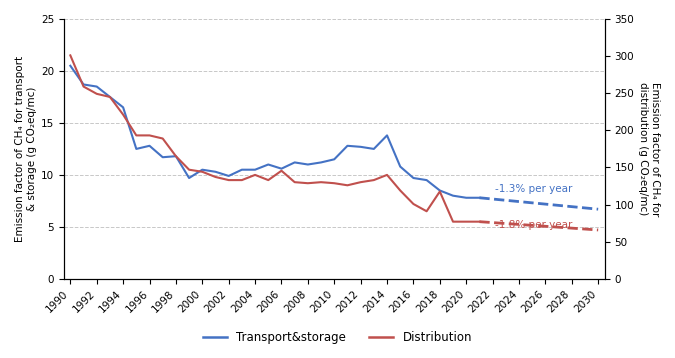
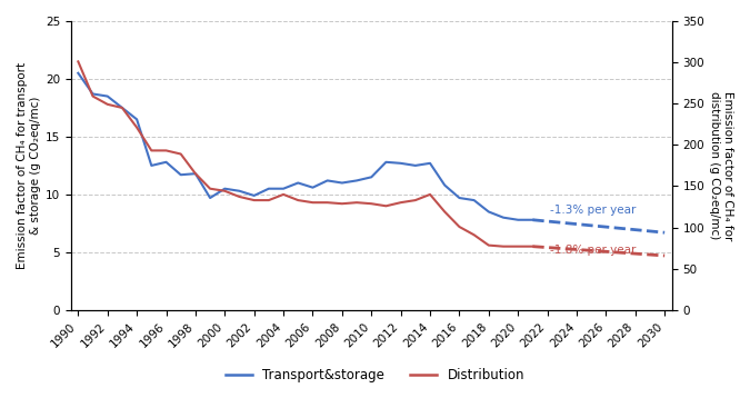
Distribution/2006: 10.4 -> 9.3
Transport&storage/2014: 13.8 -> 12.7
Distribution/2018: 8.4 -> 5.6
